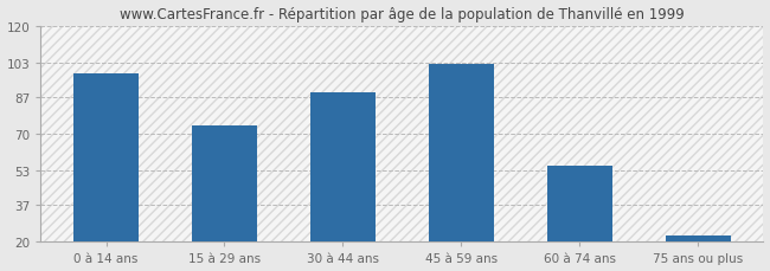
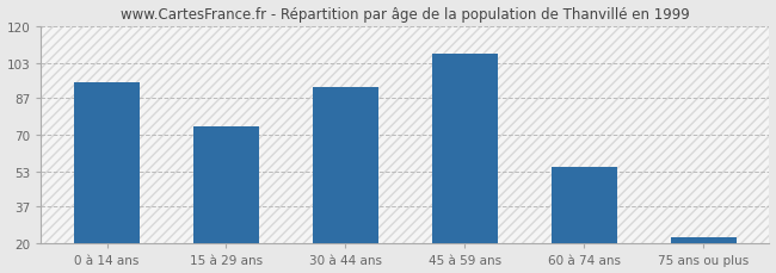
0 à 14 ans: 98 -> 94
30 à 44 ans: 89 -> 92
45 à 59 ans: 102 -> 107
